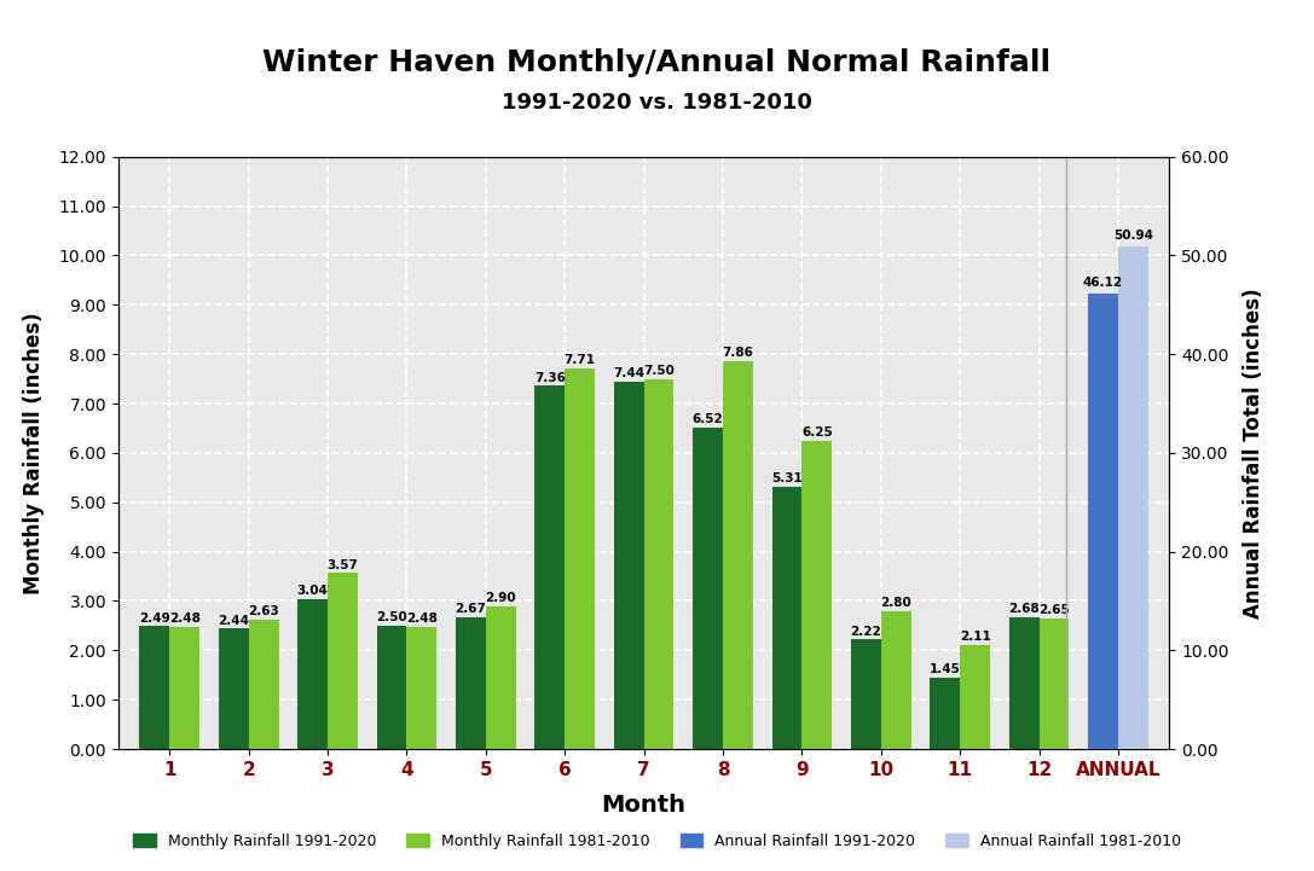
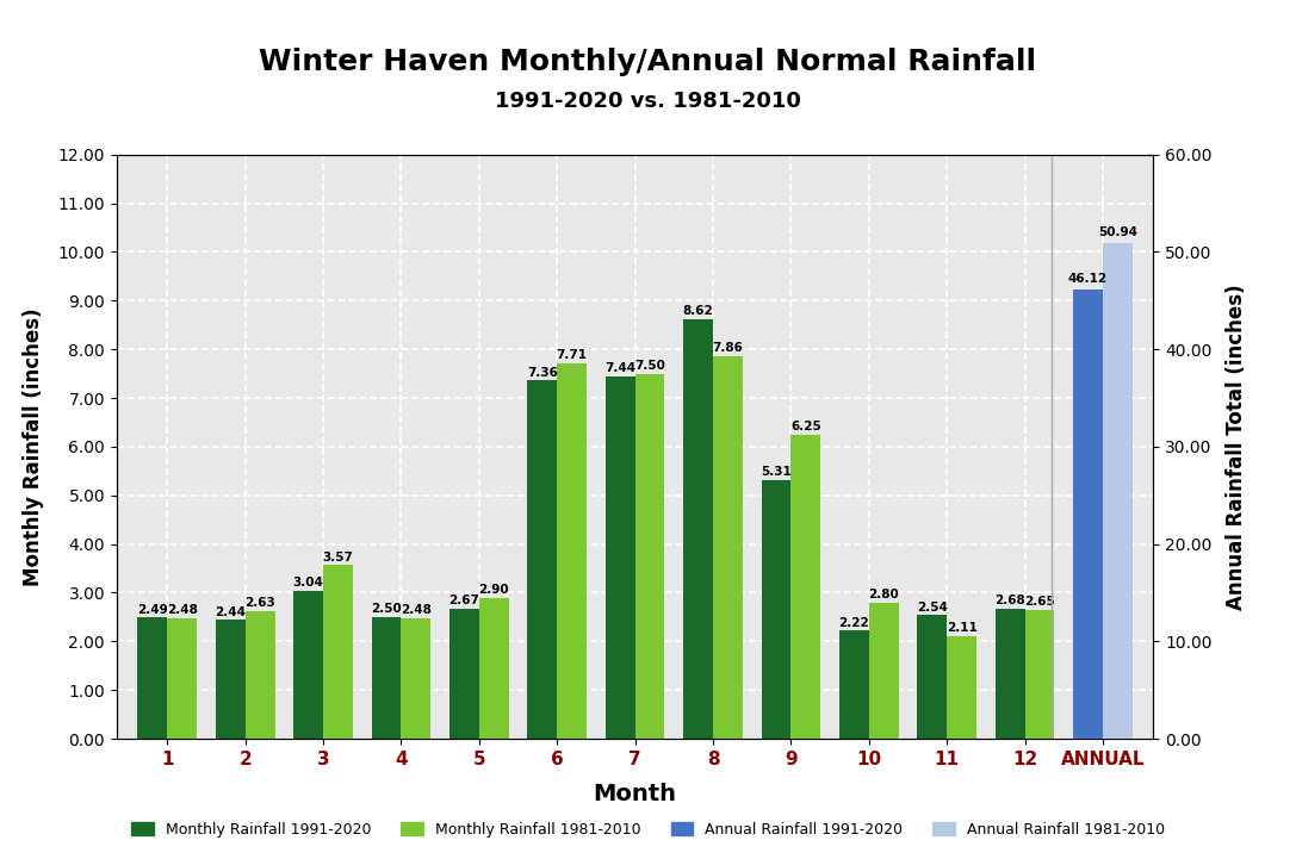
Monthly Rainfall 1991-2020/8: 6.52 -> 8.62
Monthly Rainfall 1991-2020/11: 1.45 -> 2.54
